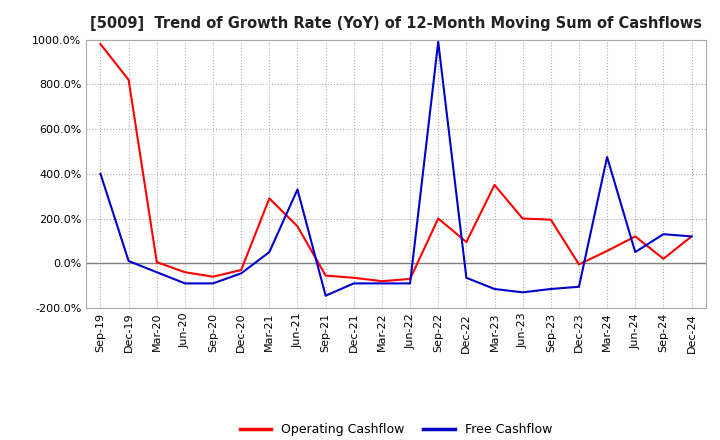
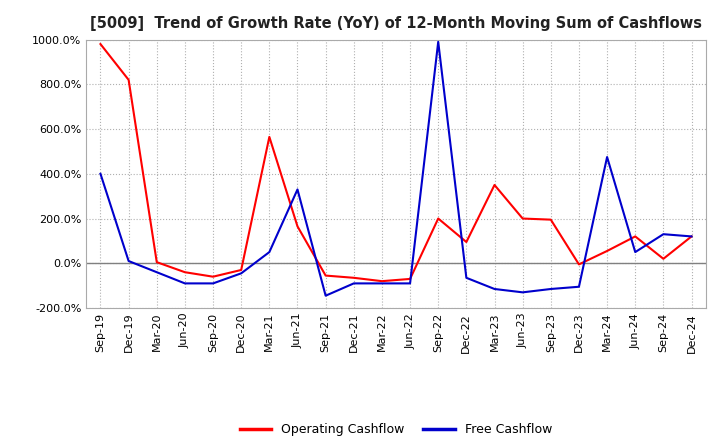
Operating Cashflow/Mar-21: 290% -> 565%
